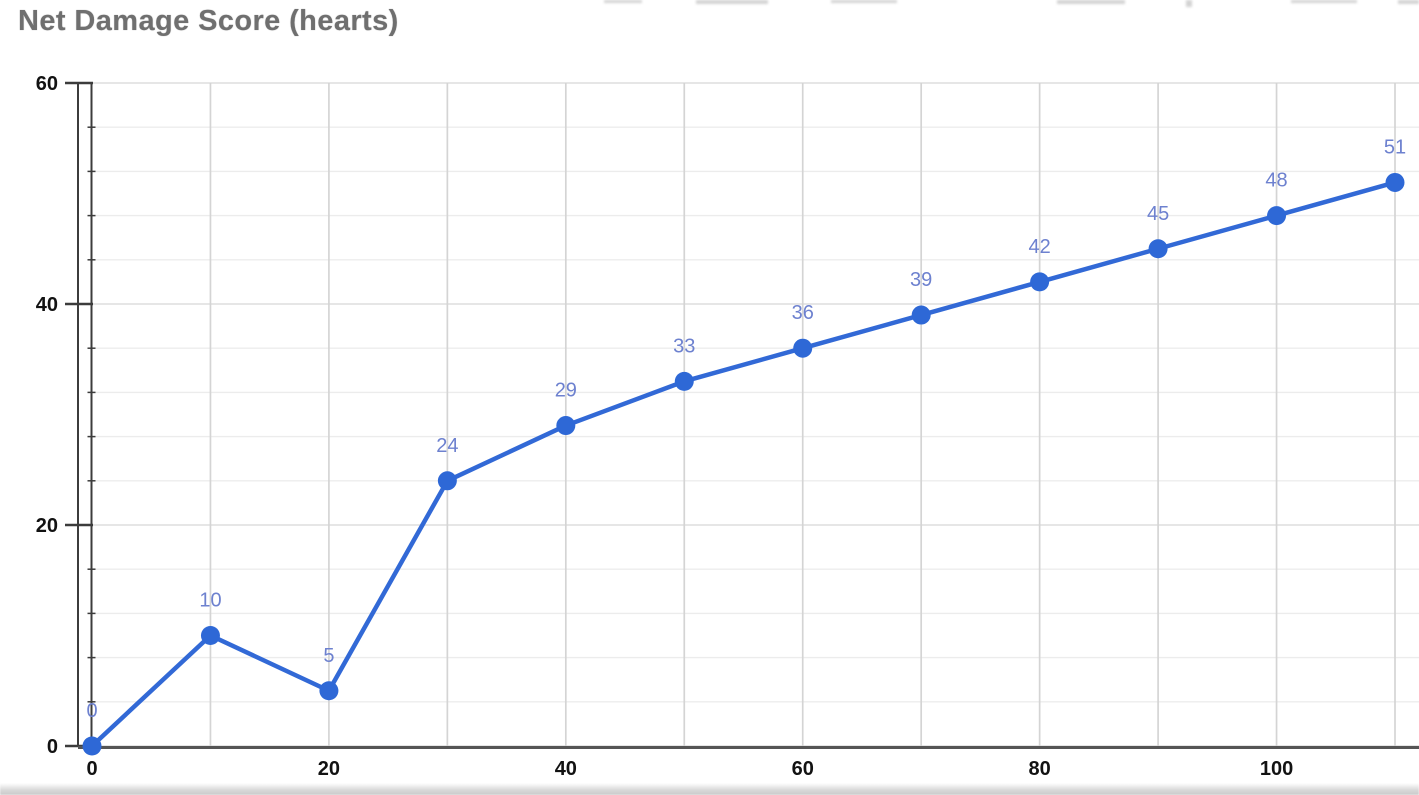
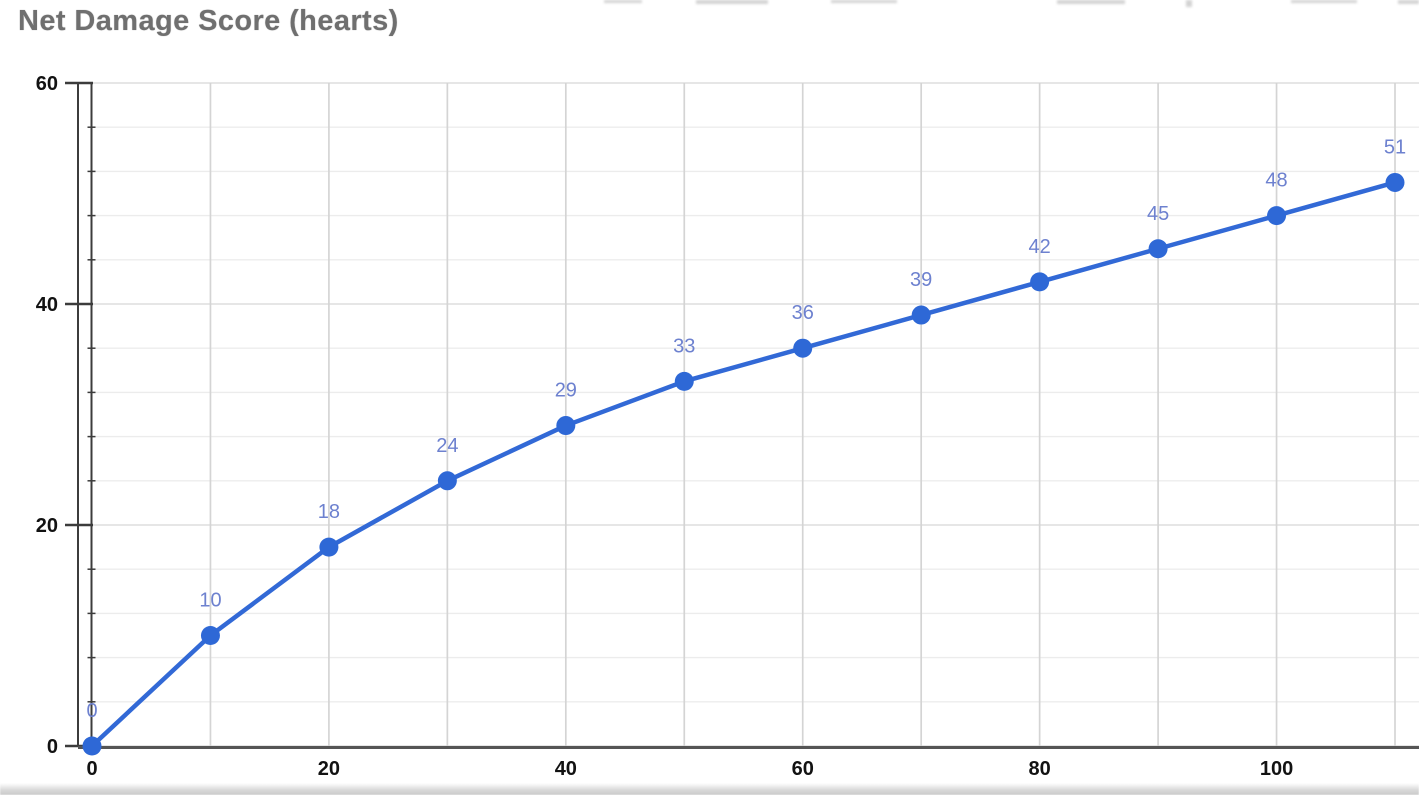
20: 5 -> 18
